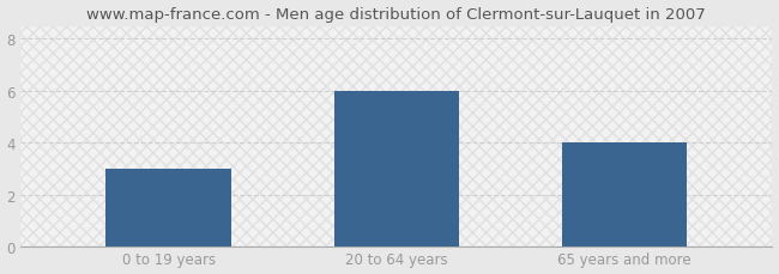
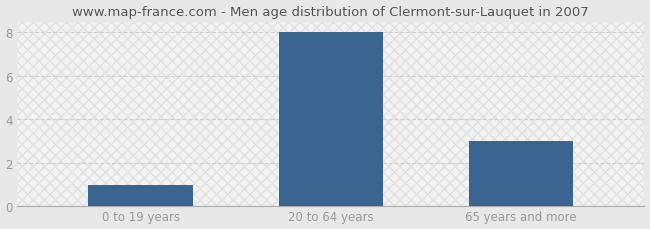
0 to 19 years: 3 -> 1
20 to 64 years: 6 -> 8
65 years and more: 4 -> 3
